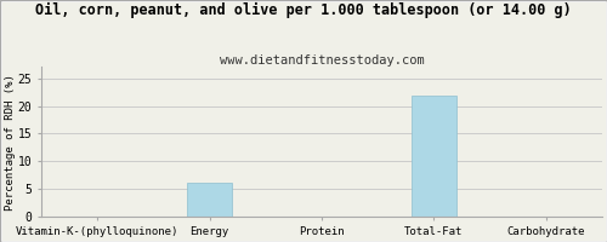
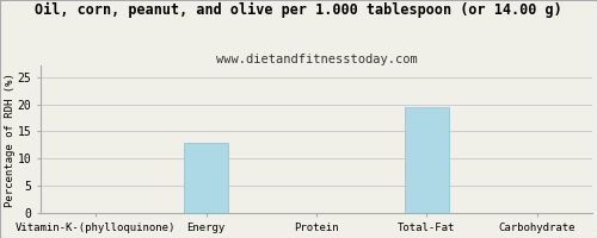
Energy: 6.2 -> 13.0
Total-Fat: 21.8 -> 19.5
